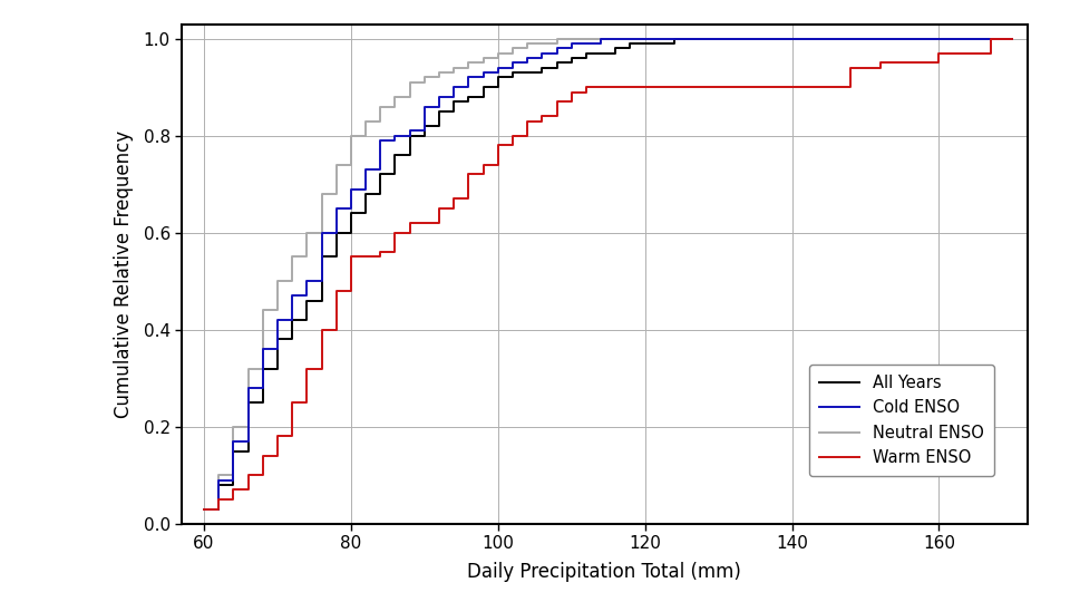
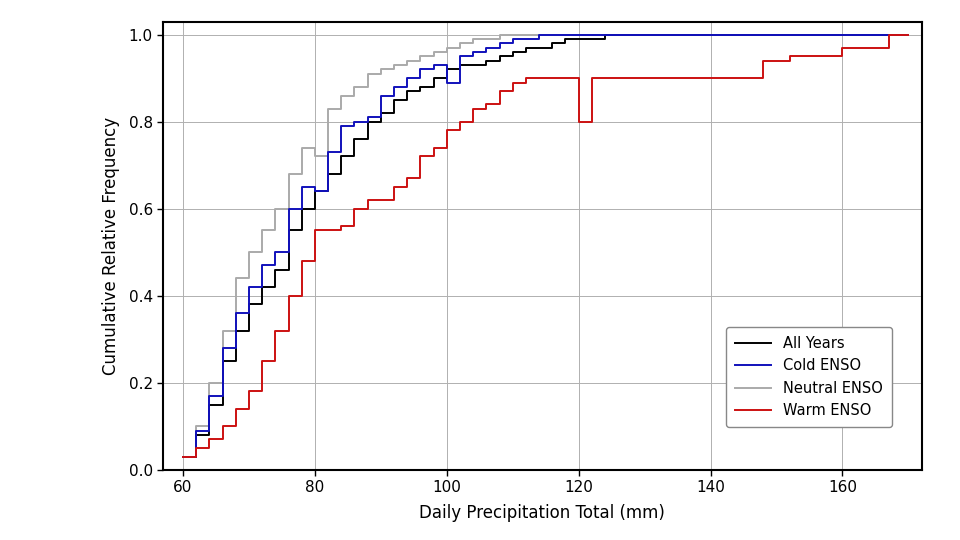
Cold ENSO/80: 0.69 -> 0.64
Neutral ENSO/80: 0.80 -> 0.72
Cold ENSO/100: 0.94 -> 0.89
Warm ENSO/120: 0.90 -> 0.80
